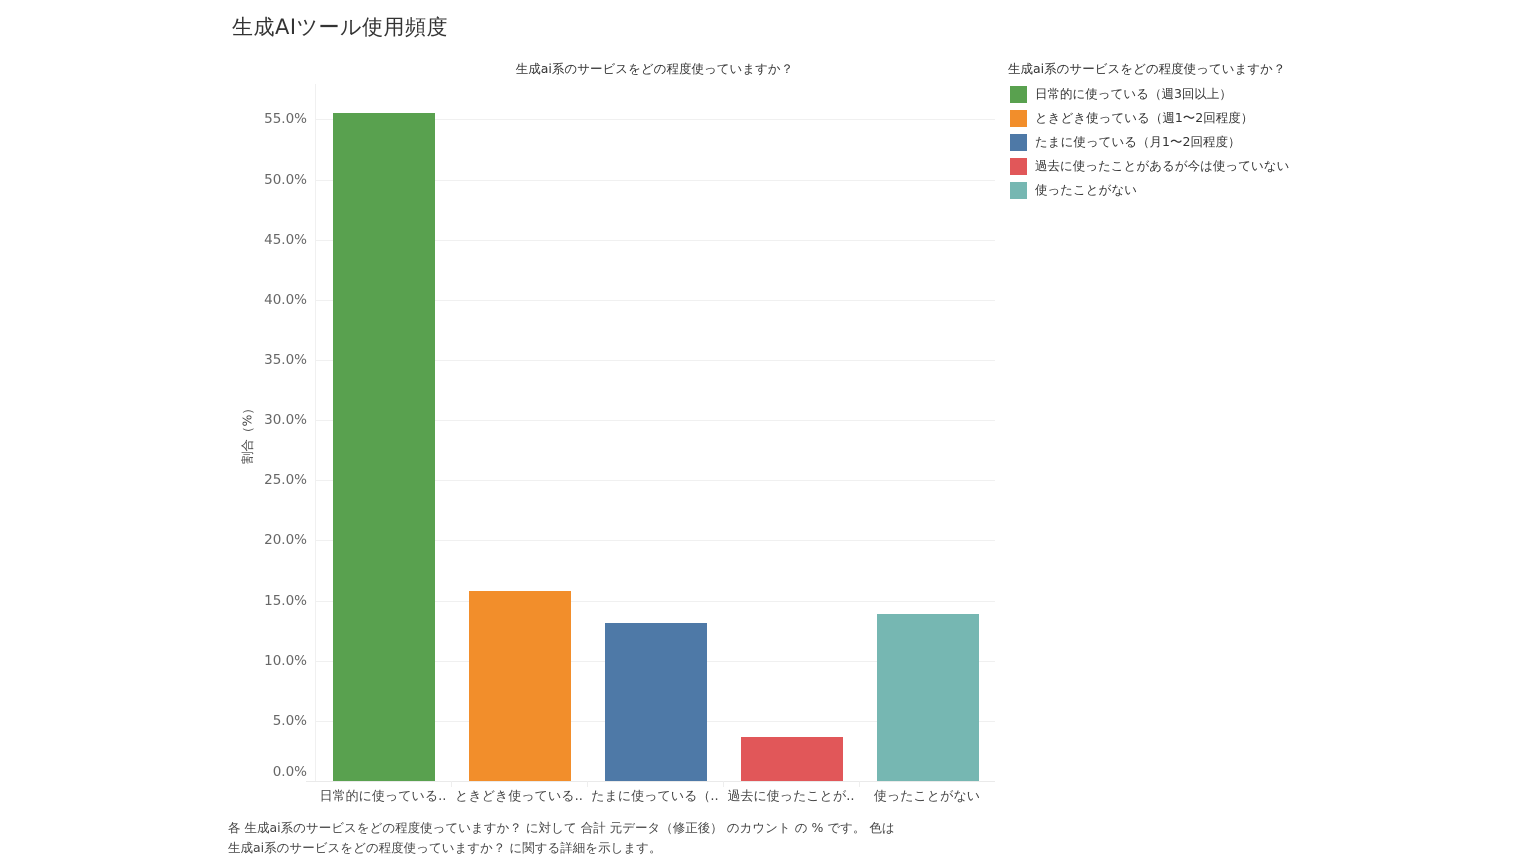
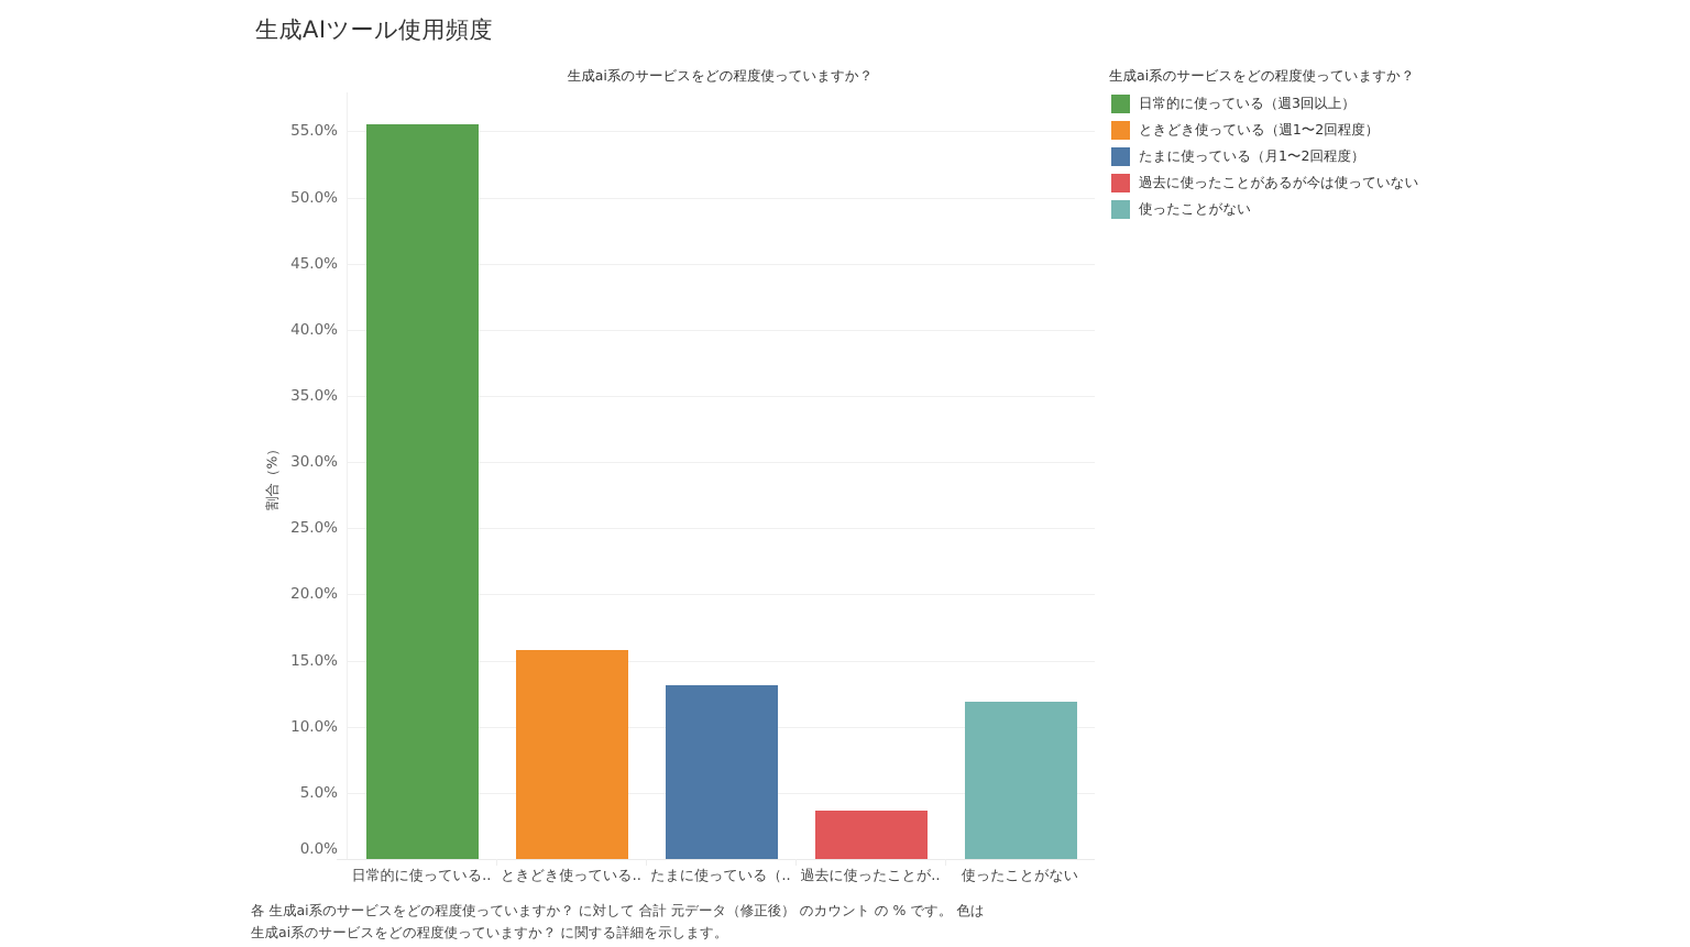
使ったことがない: 13.9% -> 11.9%
